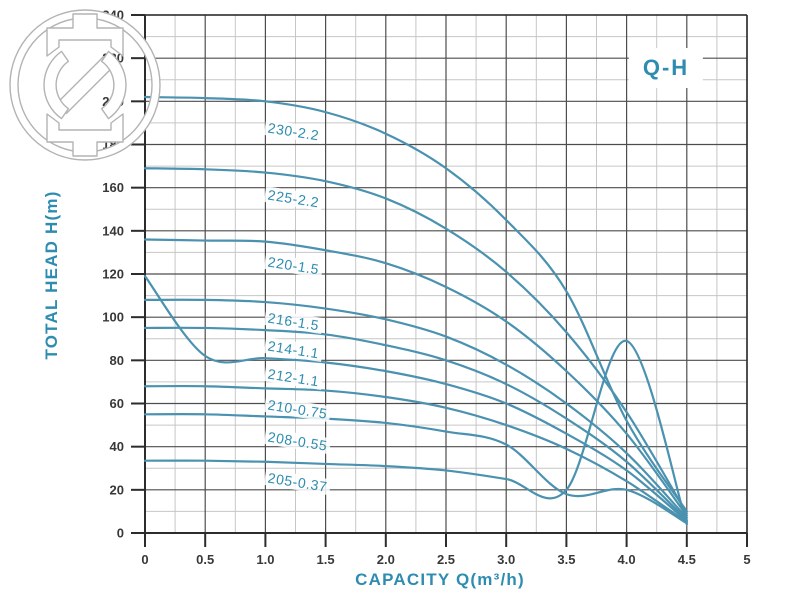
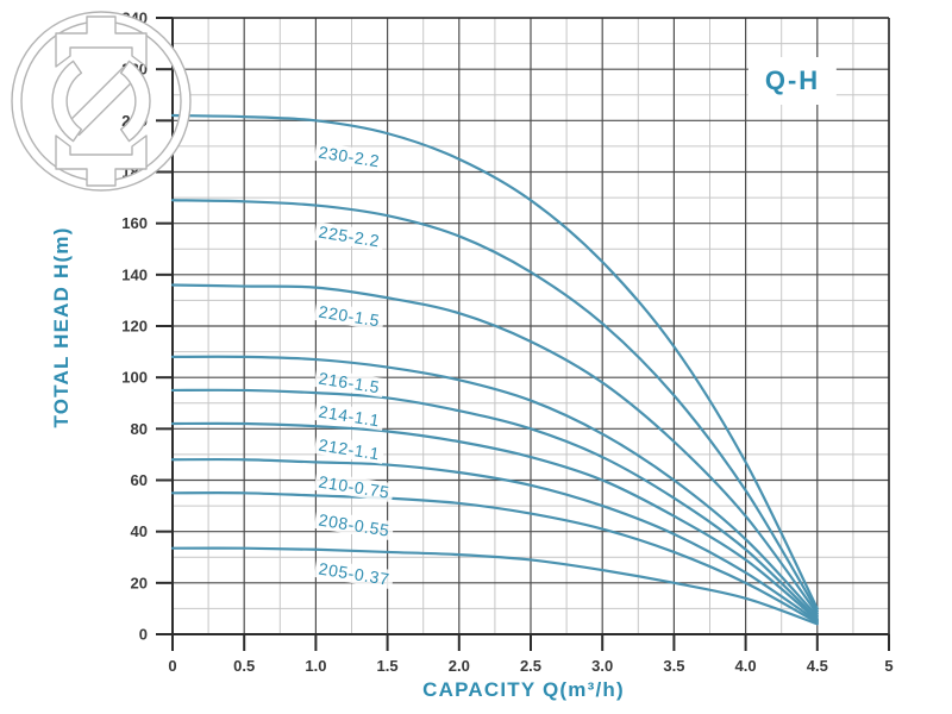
212-1.1/0: 119 -> 82
208-0.55/3.5: 18 -> 32
230-2.2/4.0: 52 -> 67
205-0.37/4.0: 89 -> 14
